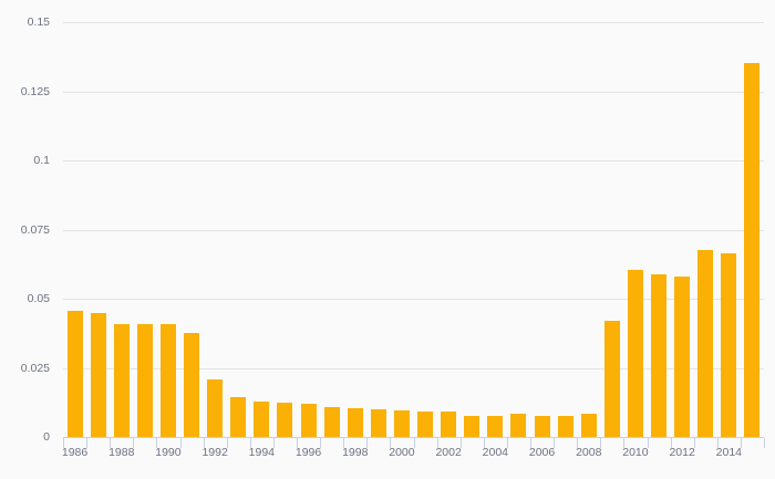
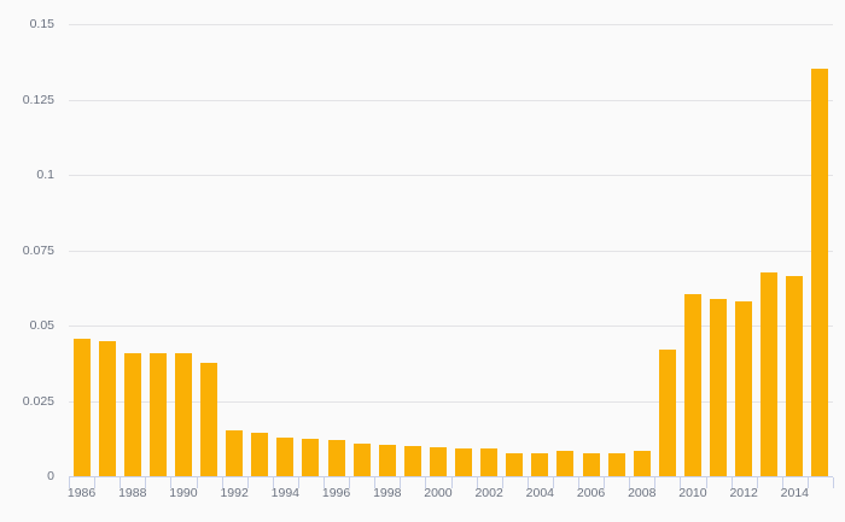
1992: 0.021 -> 0.015
